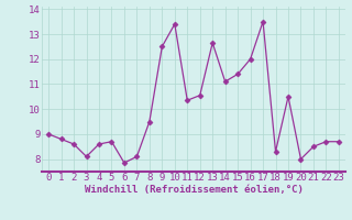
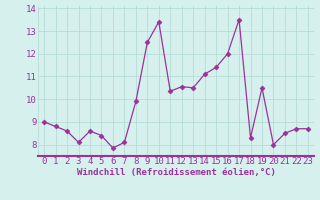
5: 8.70 -> 8.40
8: 9.50 -> 9.90
13: 12.65 -> 10.50
